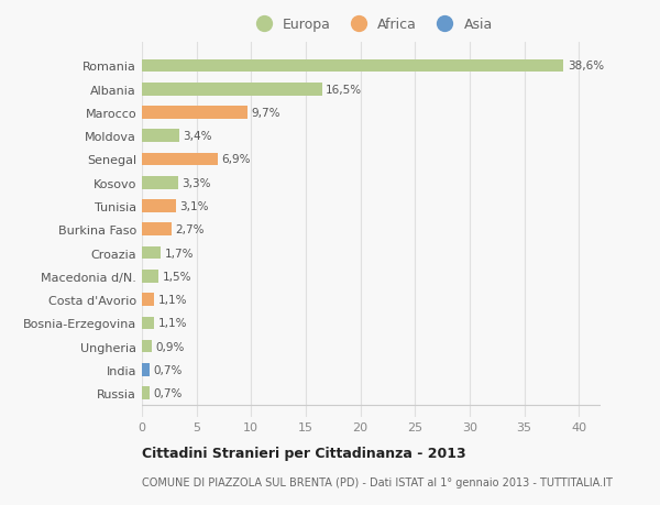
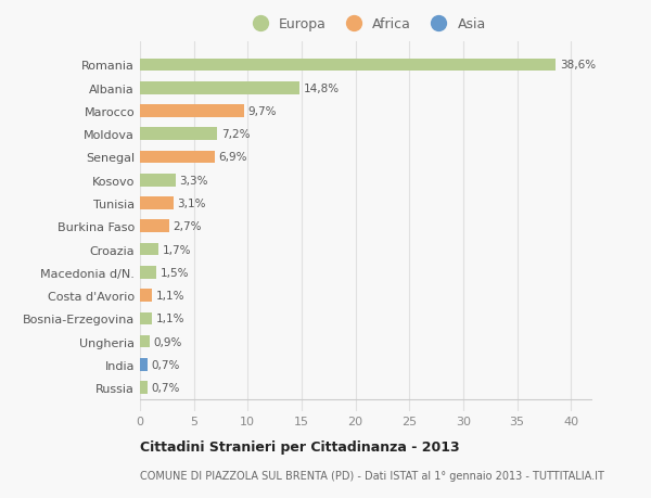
Albania: 16,5% -> 14,8%
Moldova: 3,4% -> 7,2%
